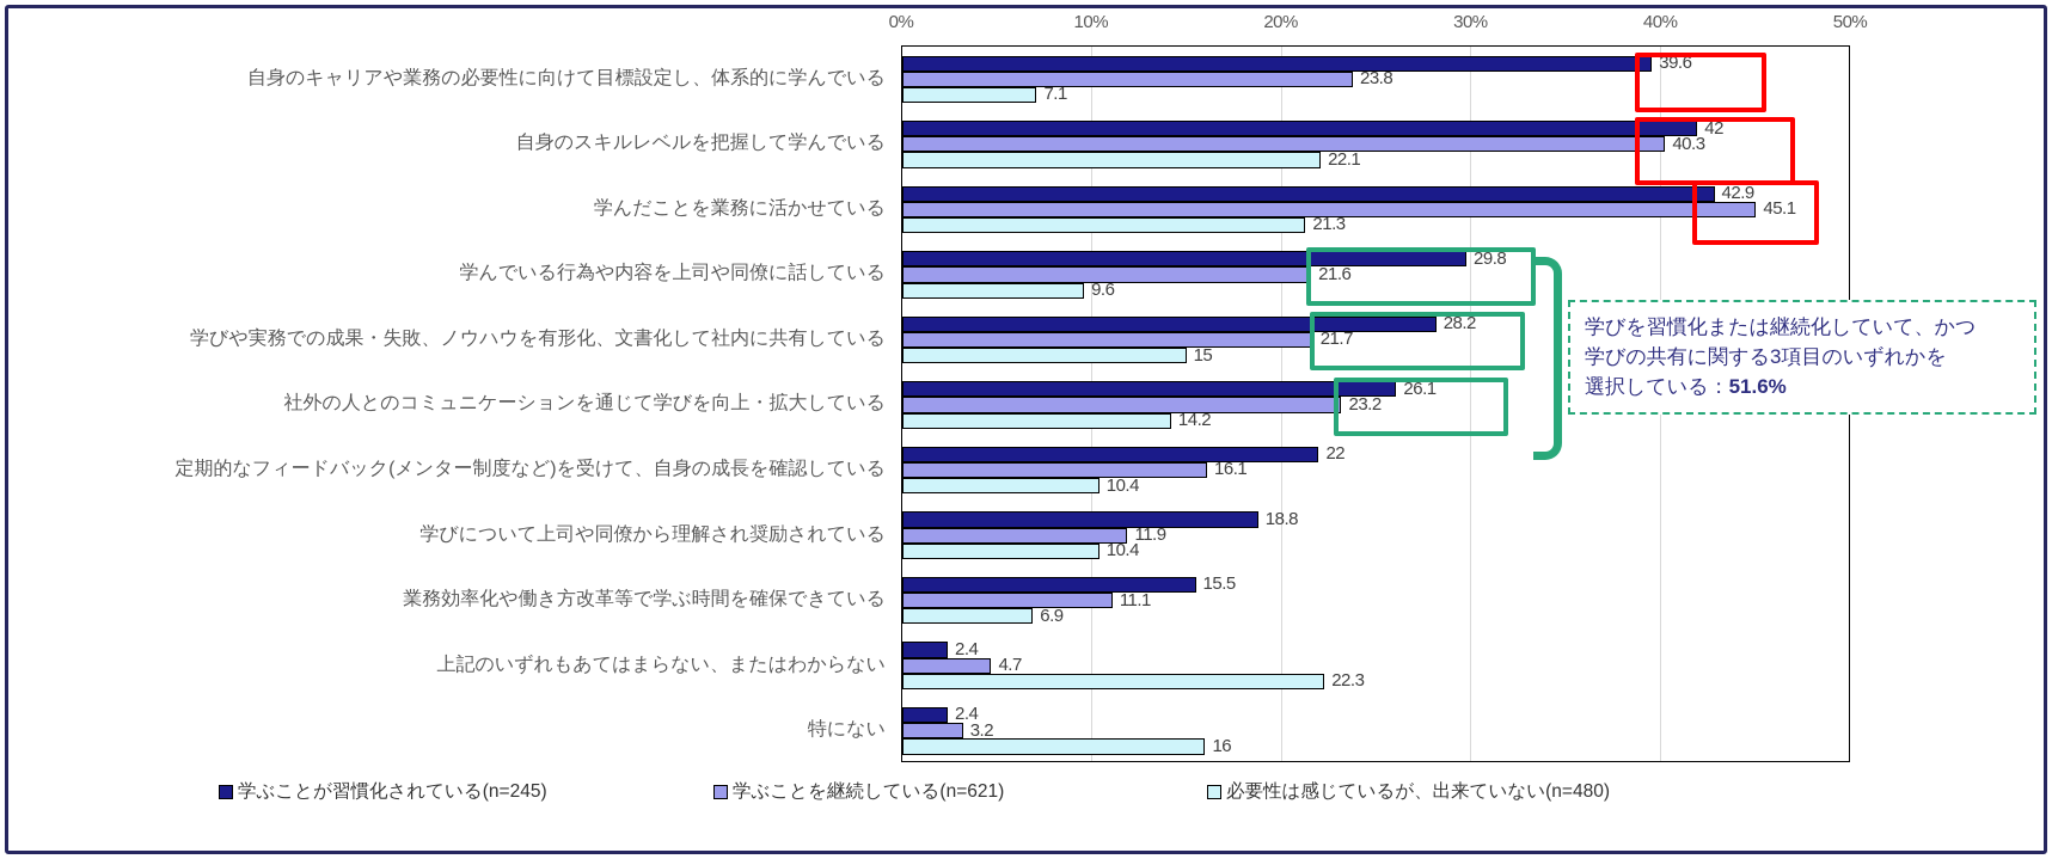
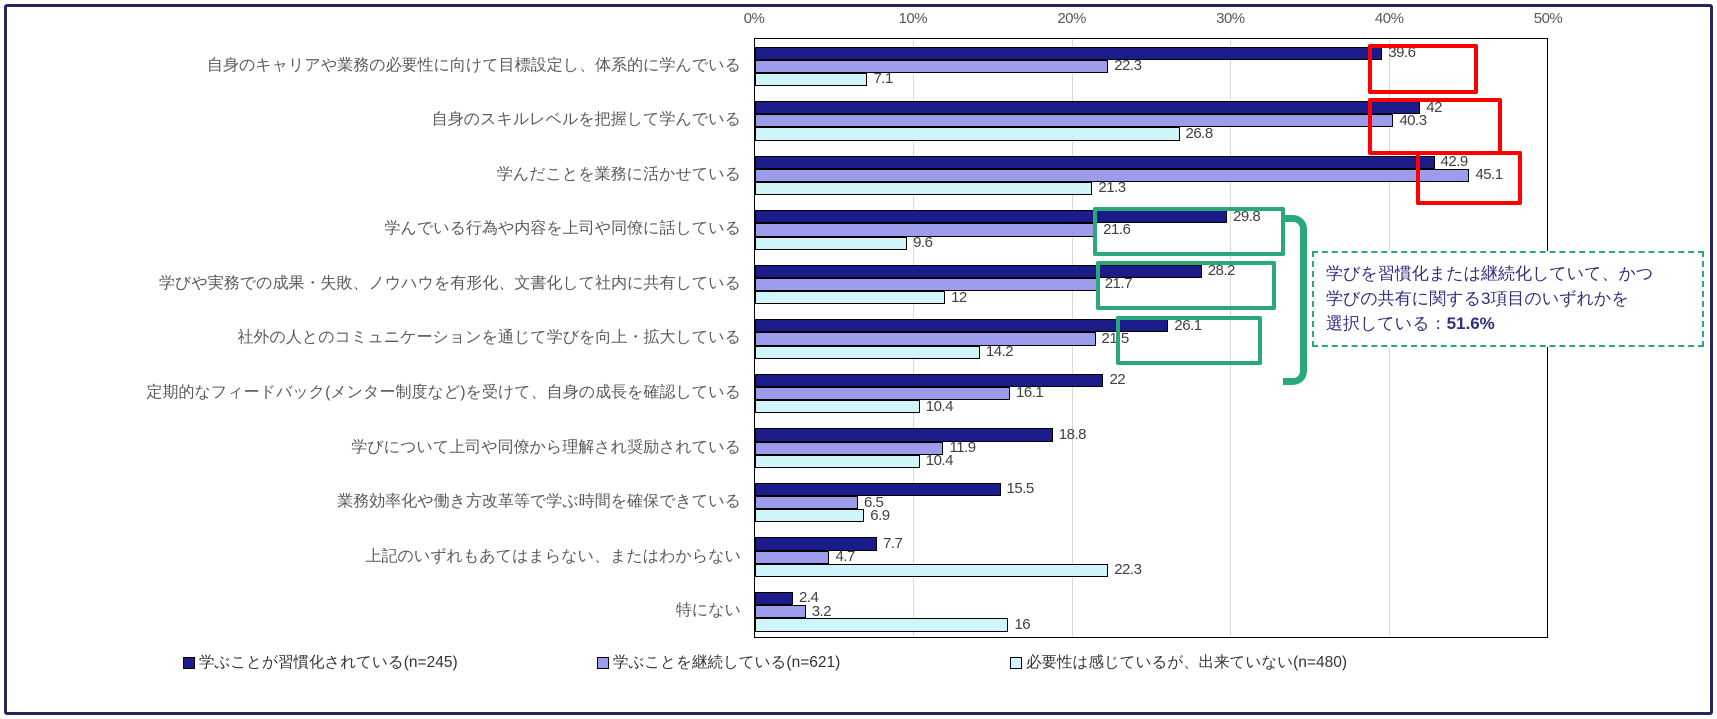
学ぶことを継続している(n=621)/自身のキャリアや業務の必要性に向けて目標設定し、体系的に学んでいる: 23.8 -> 22.3
必要性は感じているが、出来ていない(n=480)/自身のスキルレベルを把握して学んでいる: 22.1 -> 26.8
必要性は感じているが、出来ていない(n=480)/学びや実務での成果・失敗、ノウハウを有形化、文書化して社内に共有している: 15 -> 12
学ぶことを継続している(n=621)/社外の人とのコミュニケーションを通じて学びを向上・拡大している: 23.2 -> 21.5
学ぶことを継続している(n=621)/業務効率化や働き方改革等で学ぶ時間を確保できている: 11.1 -> 6.5
学ぶことが習慣化されている(n=245)/上記のいずれもあてはまらない、またはわからない: 2.4 -> 7.7
